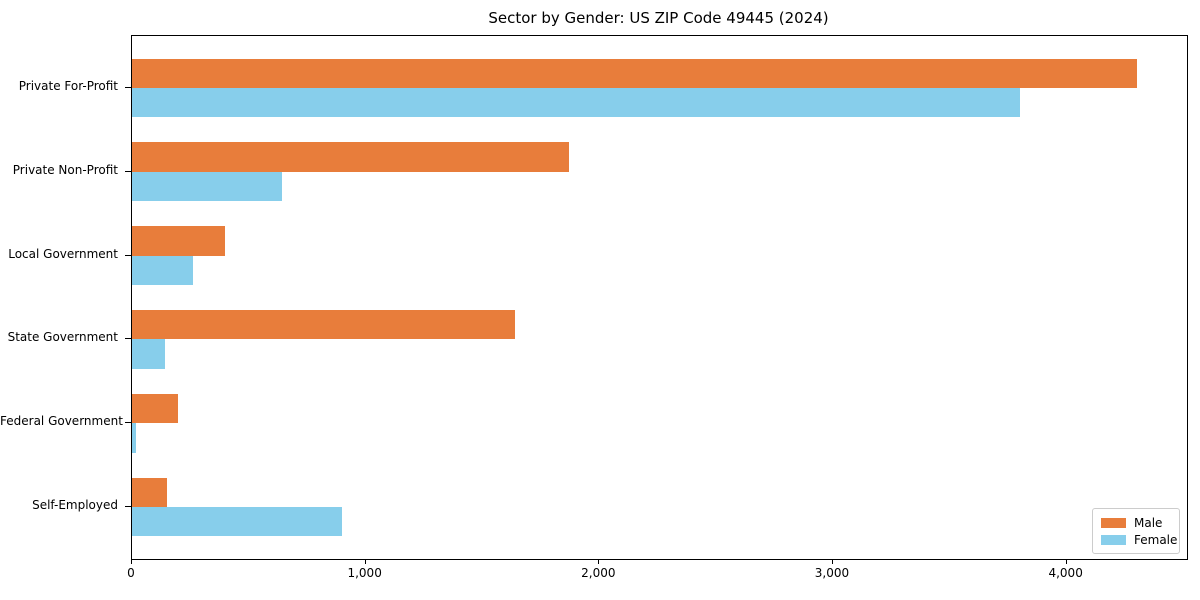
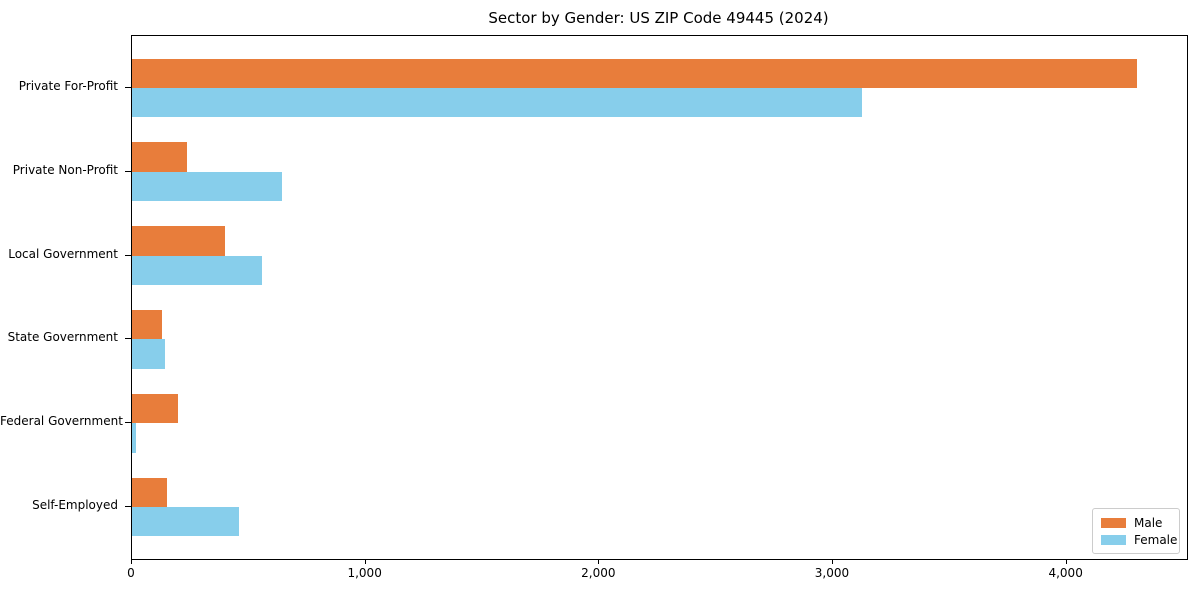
Female/Private For-Profit: 3800 -> 3120
Male/Private Non-Profit: 1870 -> 240
Female/Local Government: 260 -> 560
Male/State Government: 1640 -> 130
Female/Self-Employed: 900 -> 460
